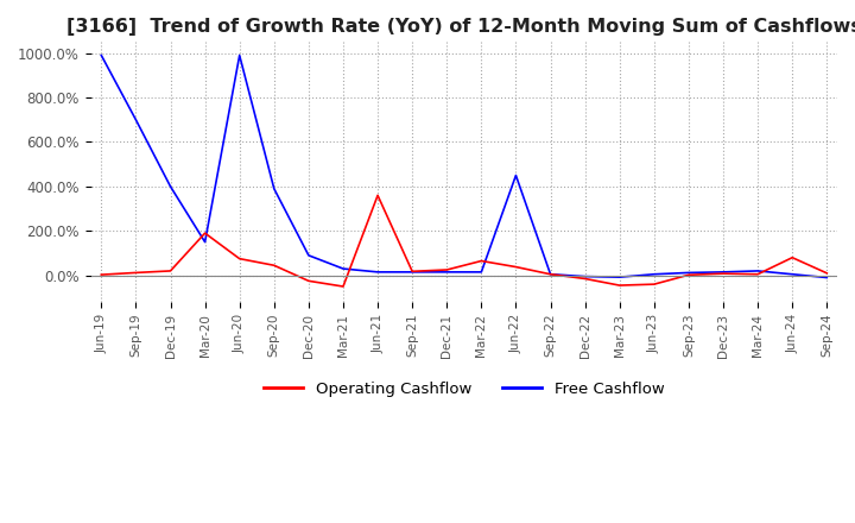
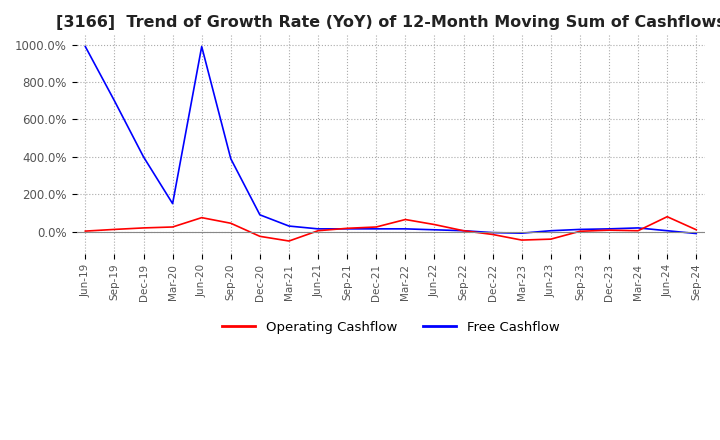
Operating Cashflow/Mar-20: 190% -> 20%
Operating Cashflow/Jun-21: 360% -> 0%
Free Cashflow/Jun-22: 450% -> 10%
